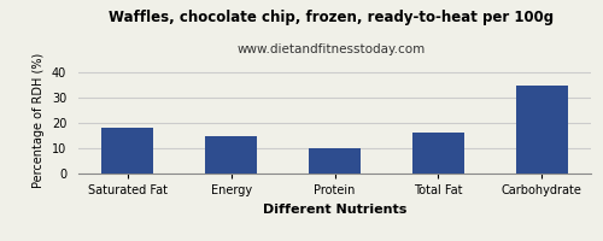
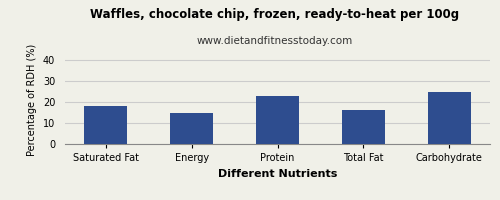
Protein: 10 -> 23
Carbohydrate: 35 -> 25
